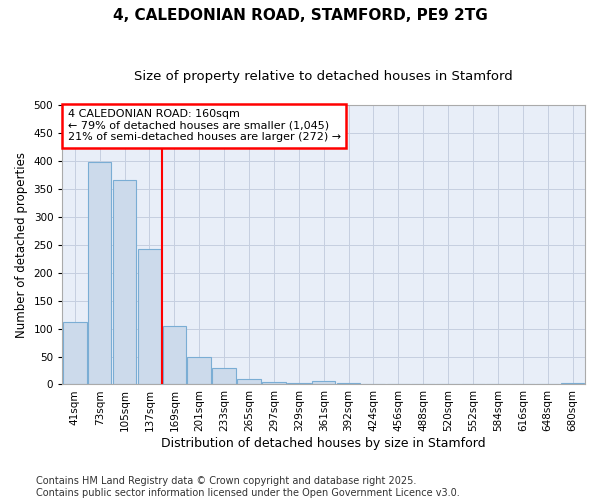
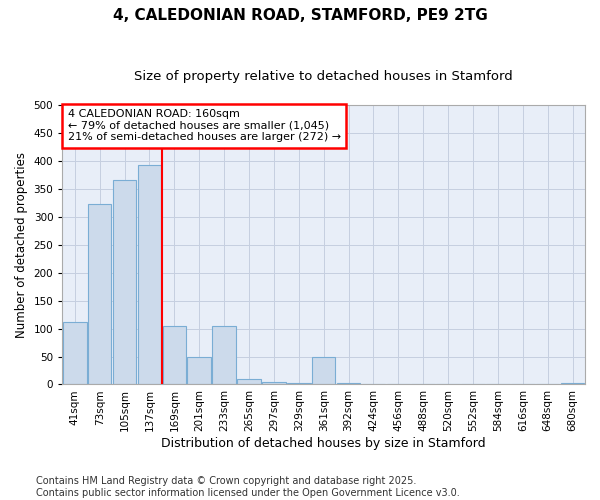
73sqm: 398 -> 322
137sqm: 243 -> 392
233sqm: 30 -> 104
361sqm: 6 -> 50
